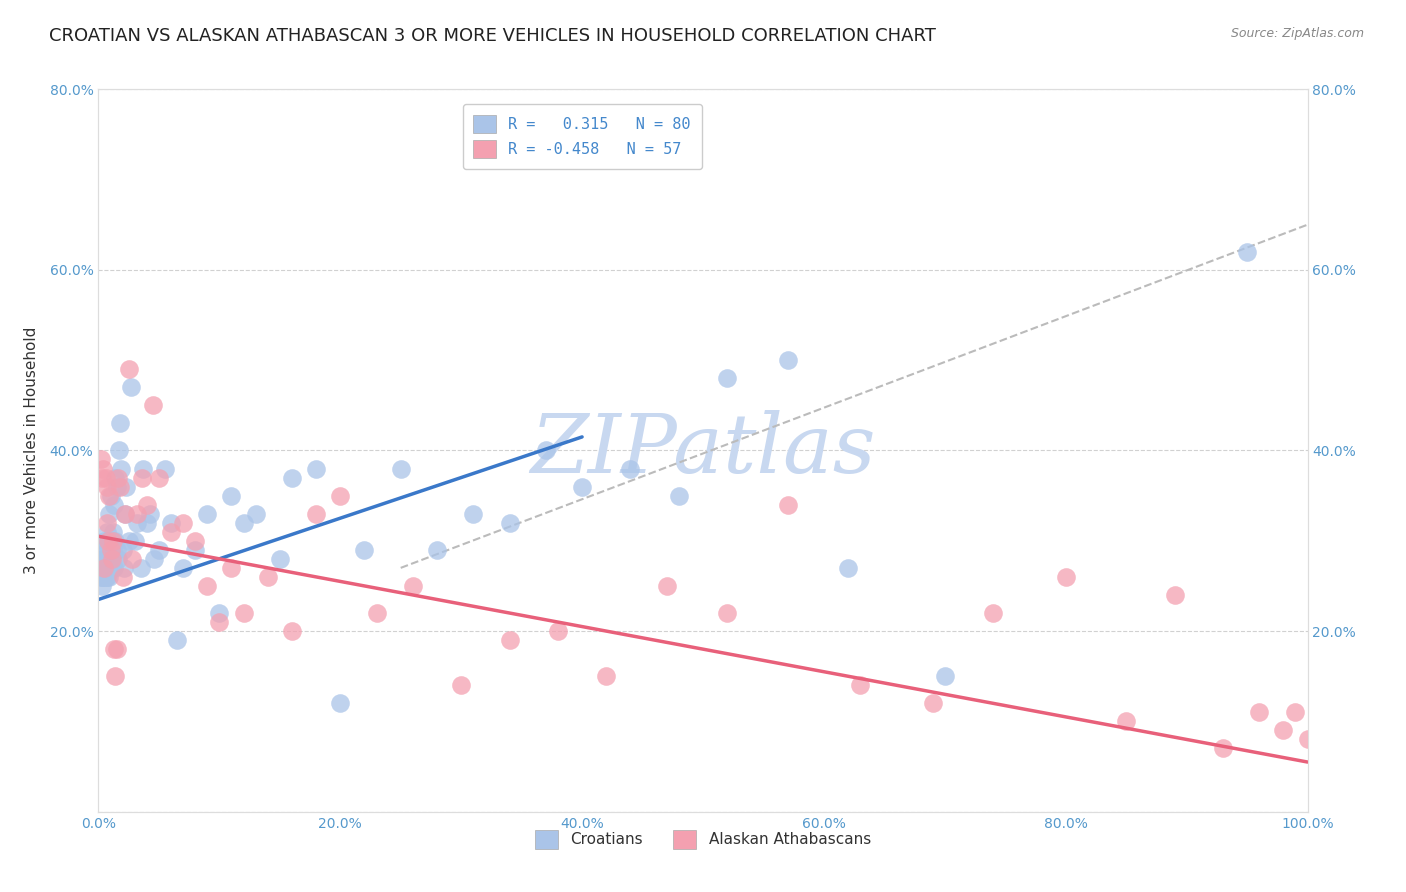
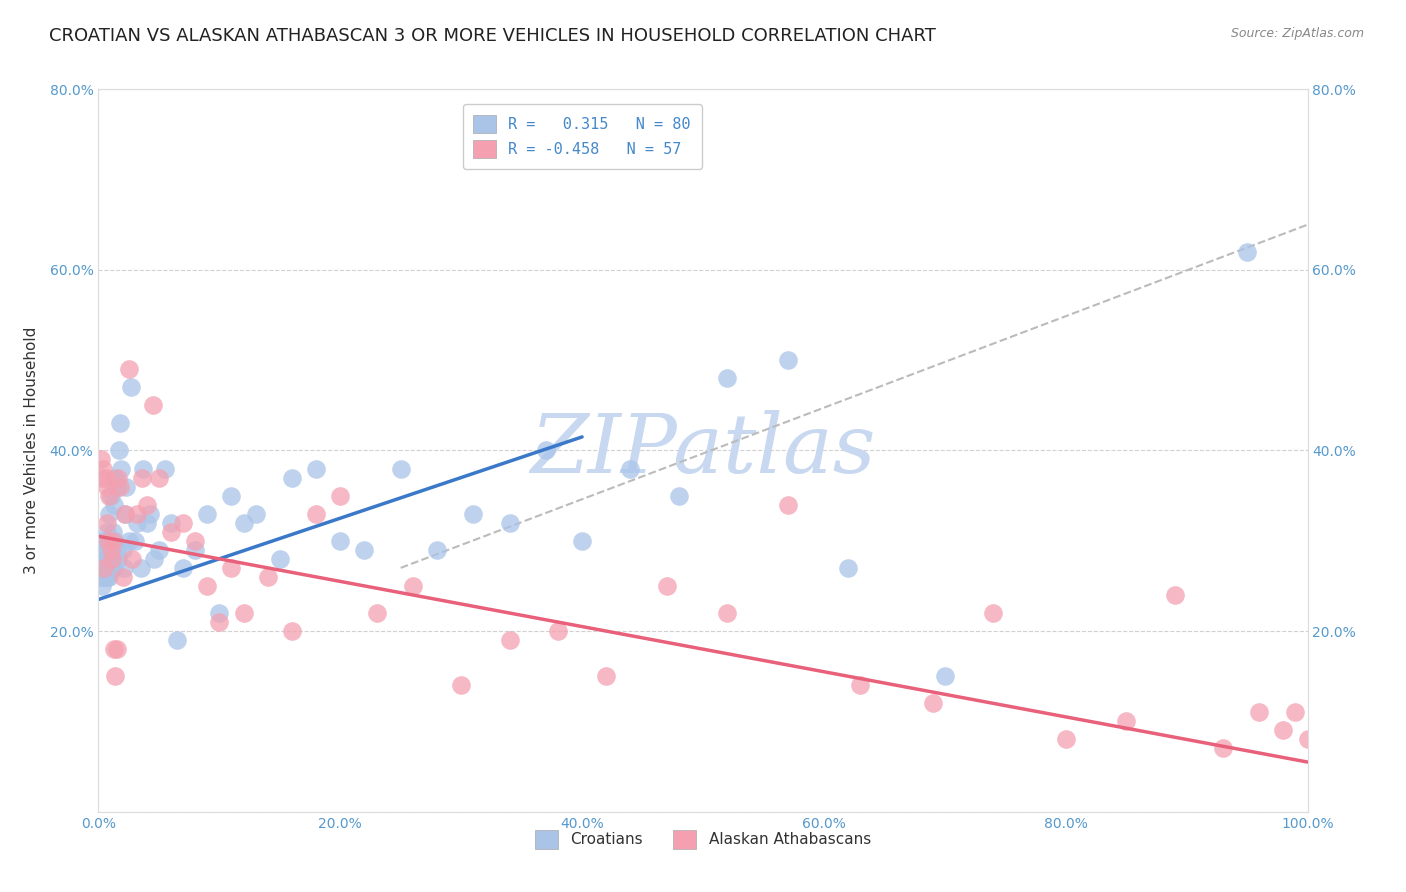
Croatians/20.0%: 12% -> 30%
Croatians/40.0%: 36% -> 30%
Alaskan Athabascans/80.0%: 26% -> 8%
